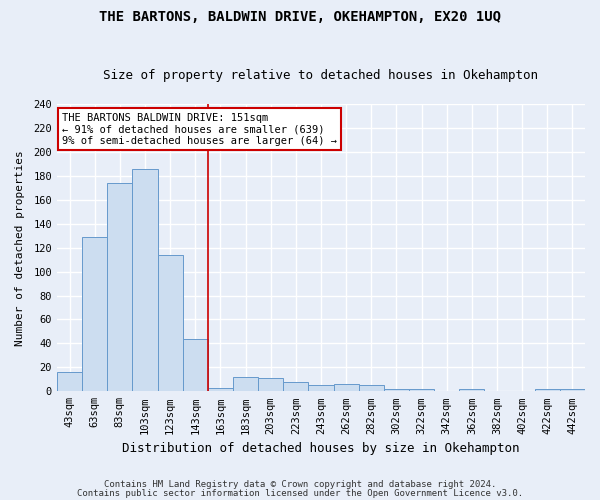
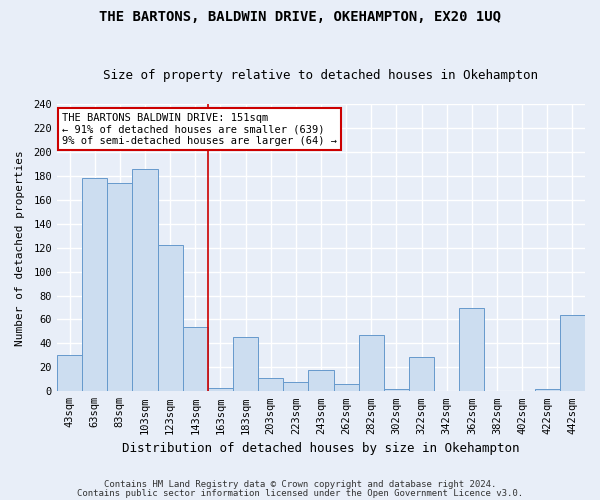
43sqm: 16 -> 30
63sqm: 129 -> 178
123sqm: 114 -> 122
143sqm: 44 -> 54
183sqm: 12 -> 45
243sqm: 5 -> 18
282sqm: 5 -> 47
322sqm: 2 -> 29
362sqm: 2 -> 70
442sqm: 2 -> 64
